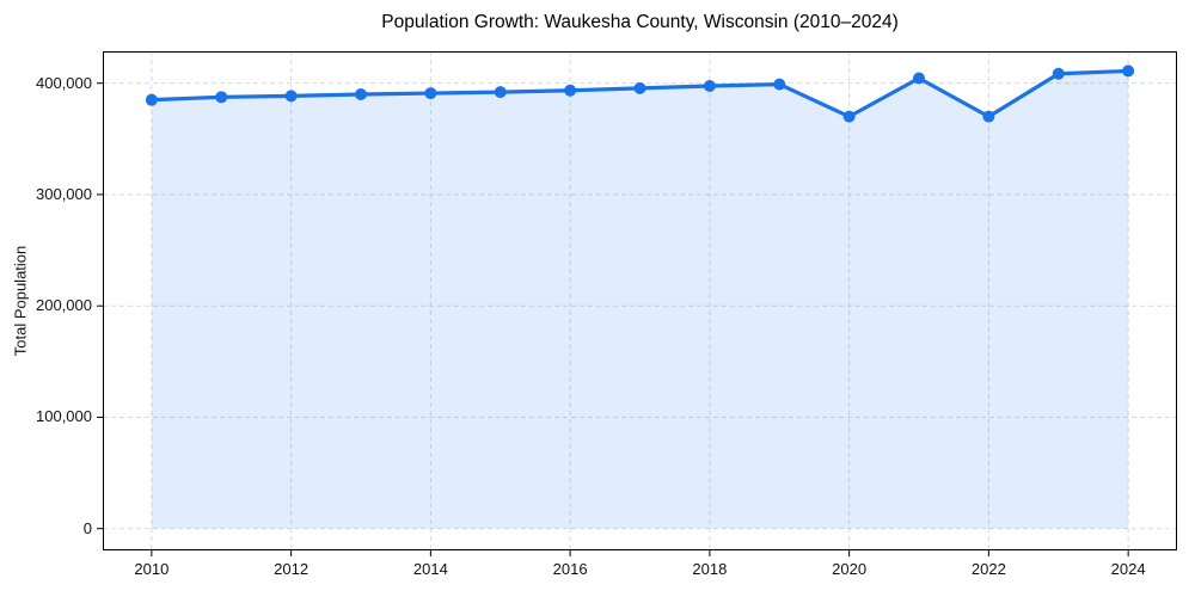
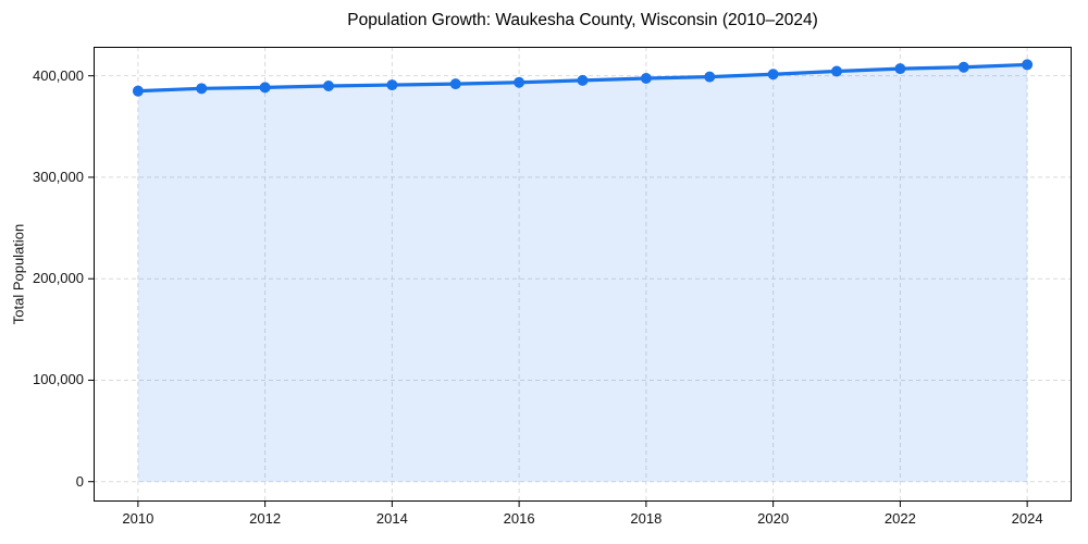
2020: 370000 -> 400000
2022: 370000 -> 410000
